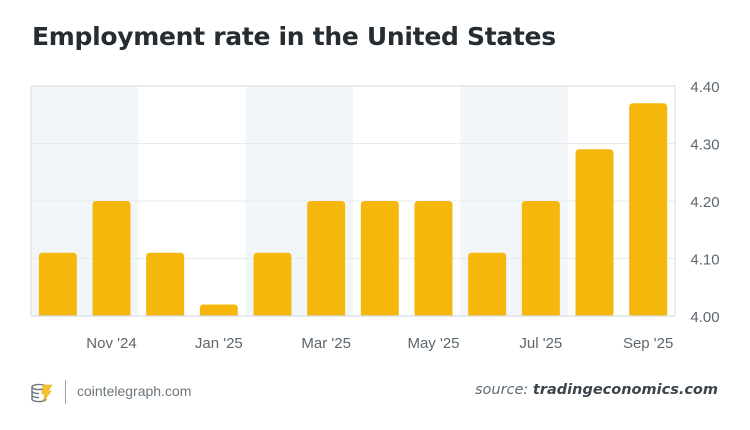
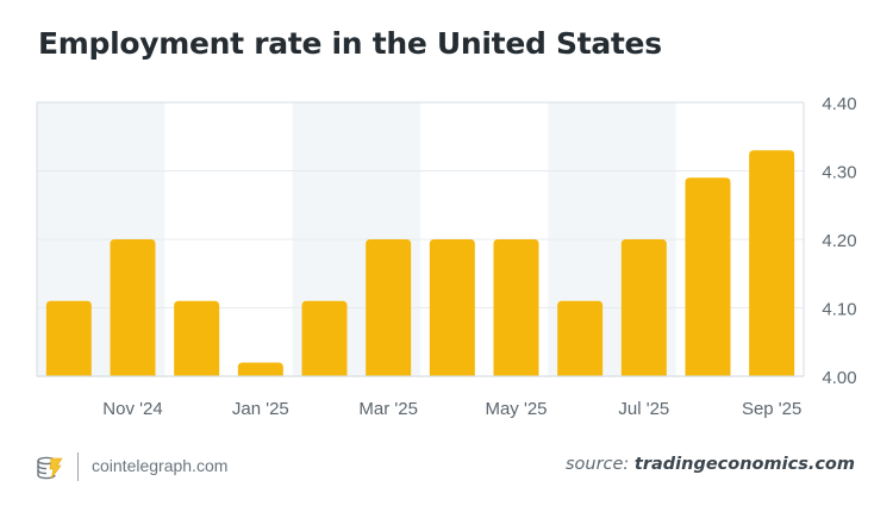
Sep '25: 4.37 -> 4.33
